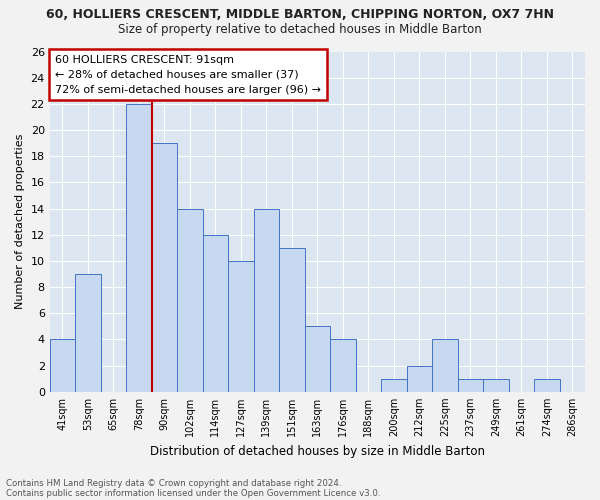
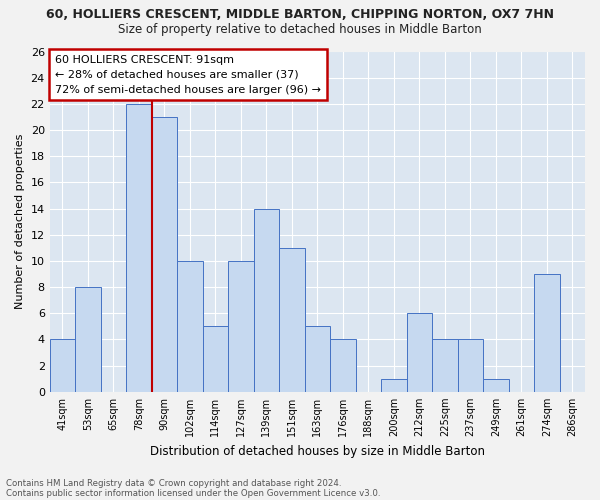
53sqm: 9 -> 8
90sqm: 19 -> 21
102sqm: 14 -> 10
114sqm: 12 -> 5
212sqm: 2 -> 6
237sqm: 1 -> 4
274sqm: 1 -> 9
